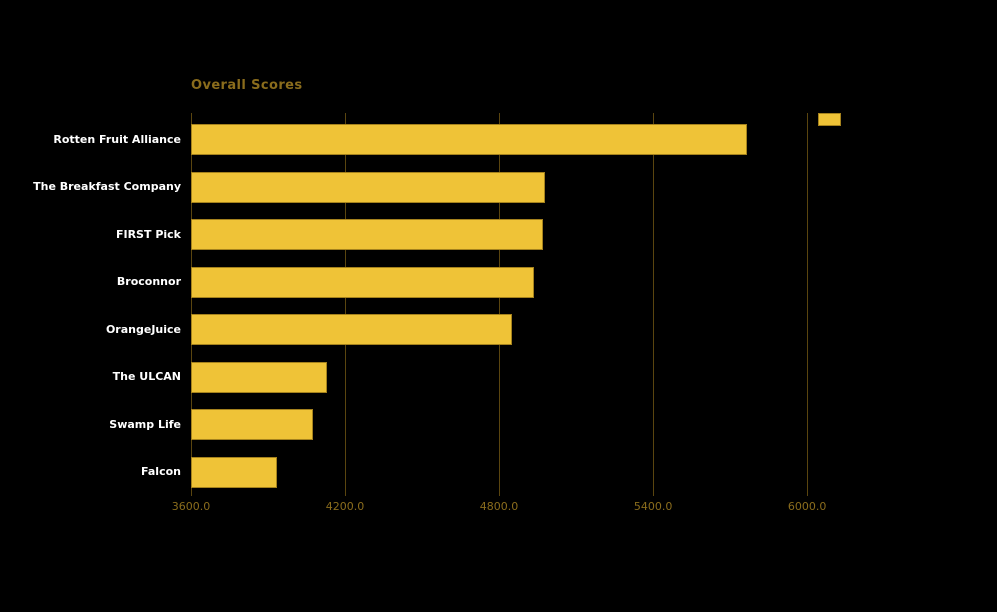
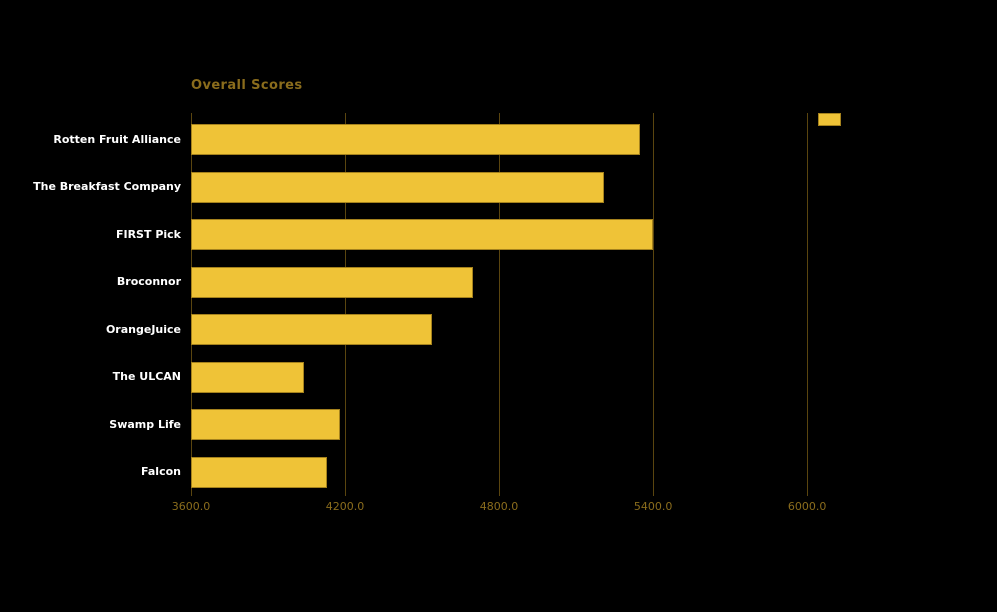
Rotten Fruit Alliance: 5760 -> 5350
The Breakfast Company: 4980 -> 5210
FIRST Pick: 4970 -> 5400
Broconnor: 4940 -> 4700
OrangeJuice: 4850 -> 4540
The ULCAN: 4130 -> 4040
Swamp Life: 4080 -> 4180
Falcon: 3940 -> 4130
